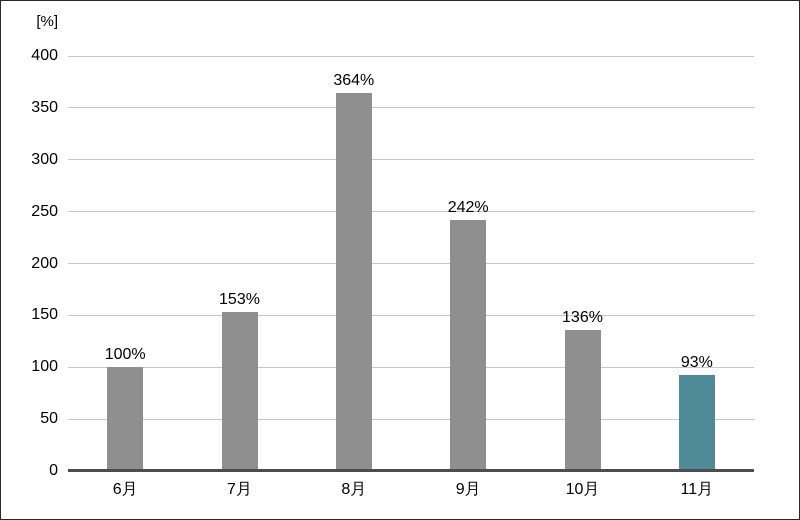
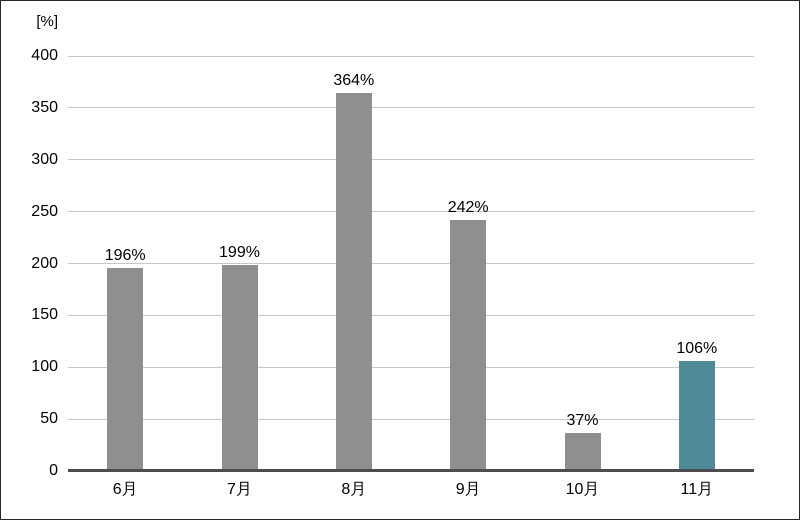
6月: 100% -> 196%
7月: 153% -> 199%
10月: 136% -> 37%
11月: 93% -> 106%
